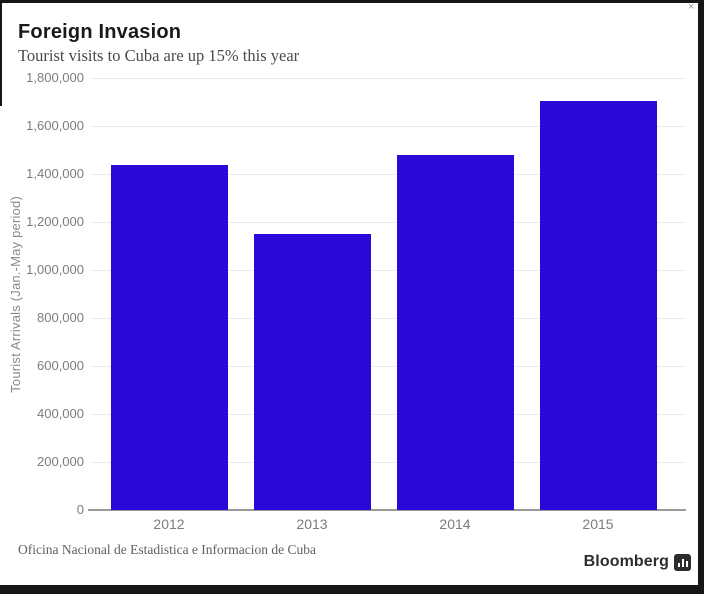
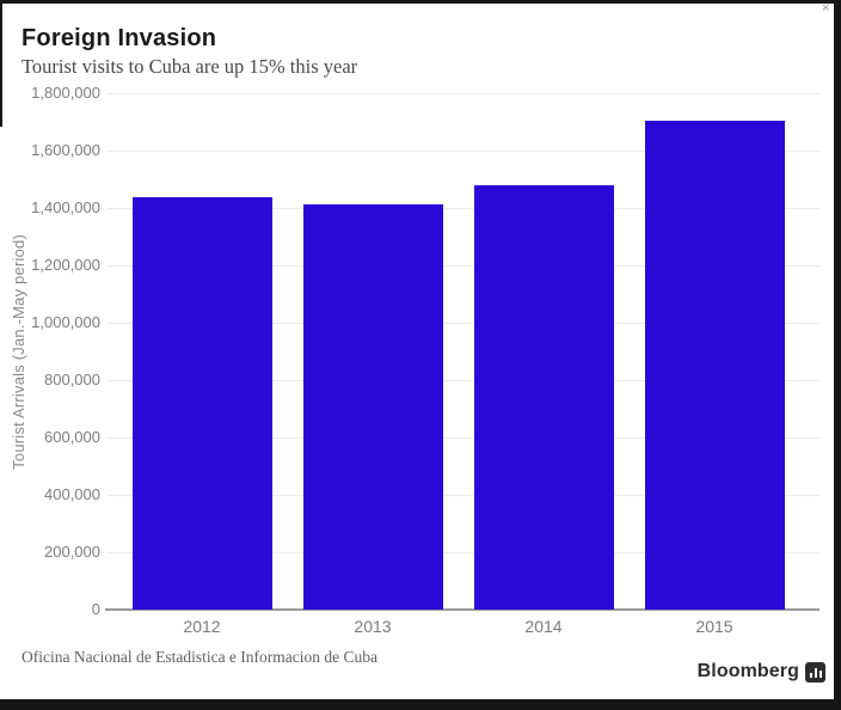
2013: 1150000 -> 1410000
